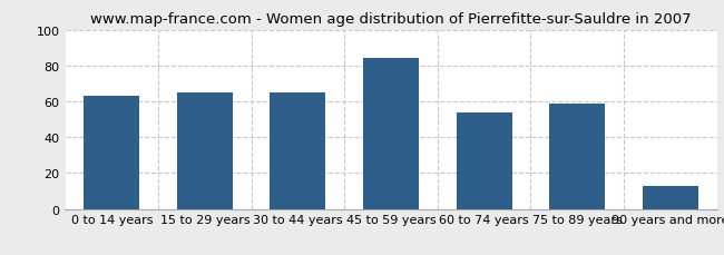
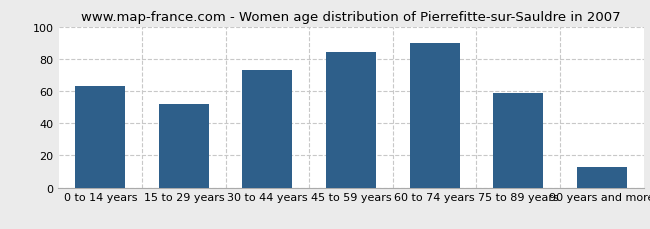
15 to 29 years: 65 -> 52
30 to 44 years: 65 -> 73
60 to 74 years: 54 -> 90
